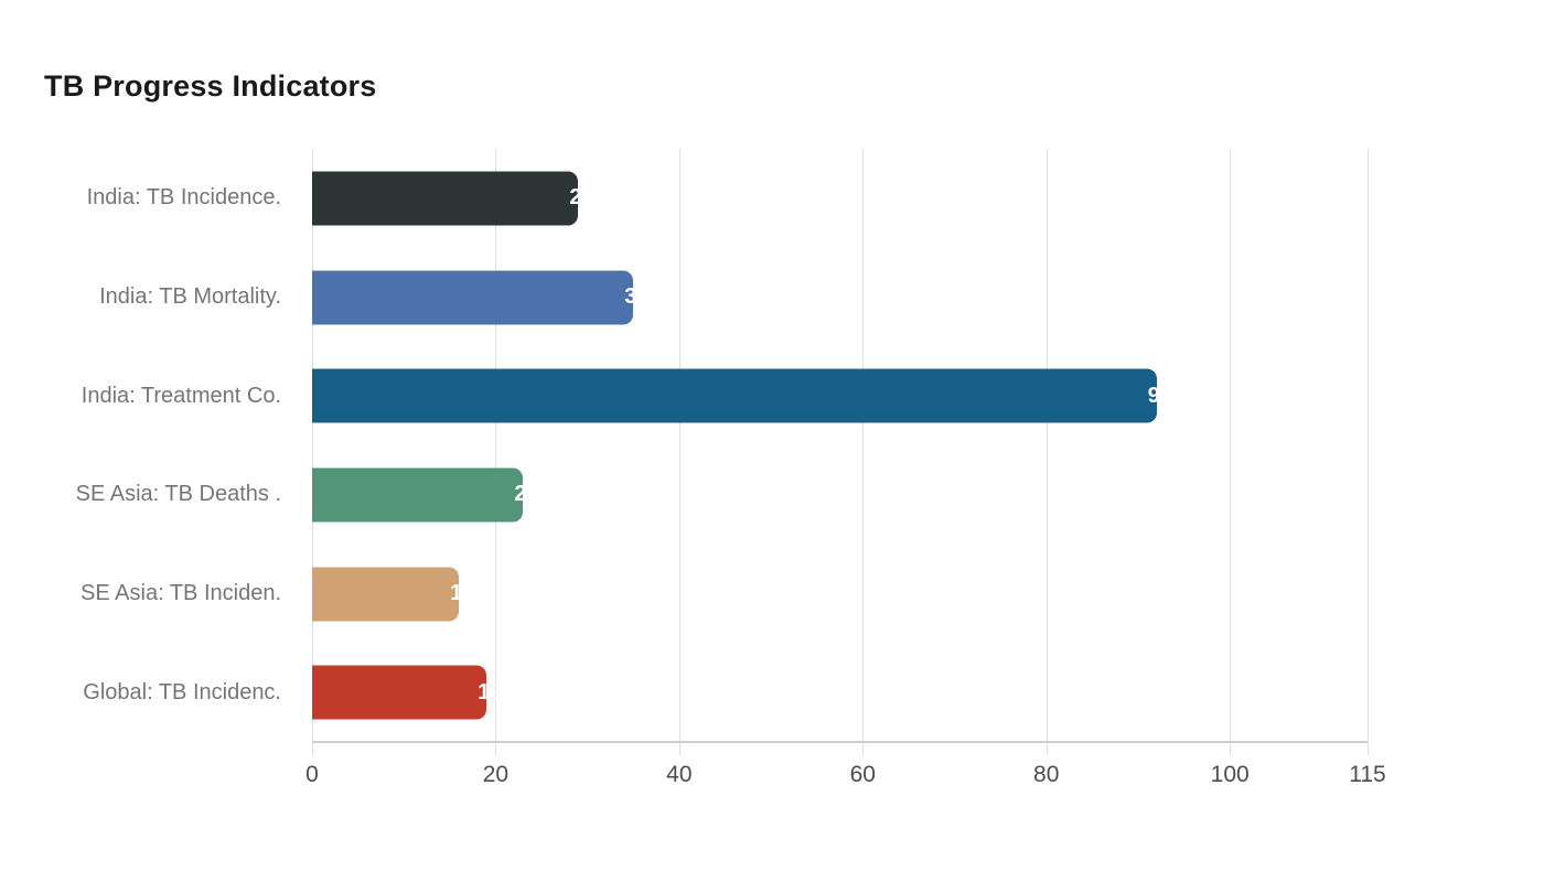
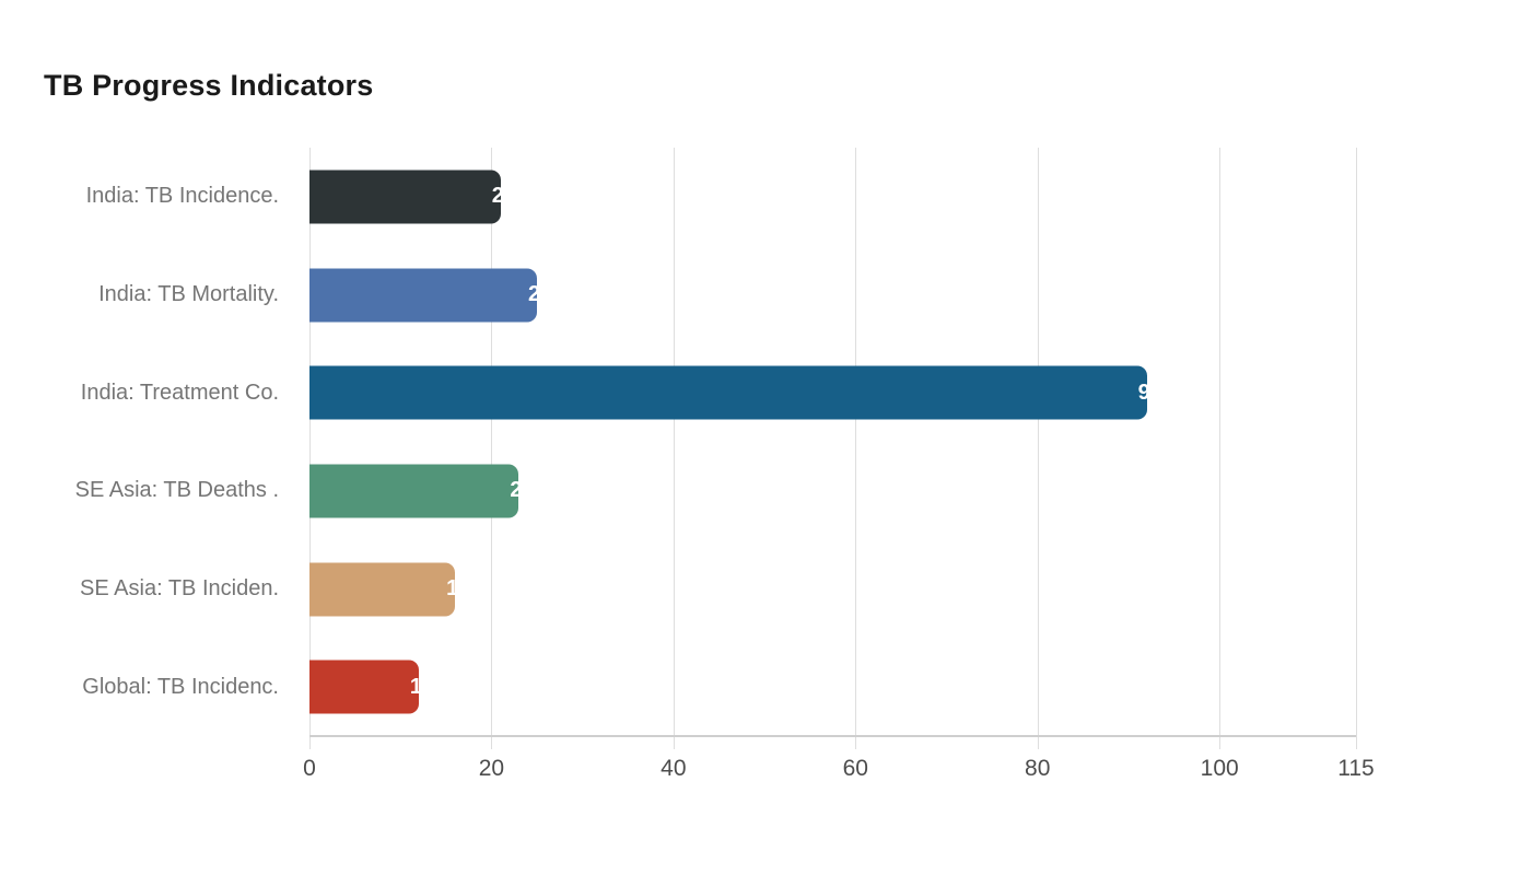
India: TB Incidence.: 29 -> 21
India: TB Mortality.: 35 -> 25
Global: TB Incidenc.: 19 -> 12
